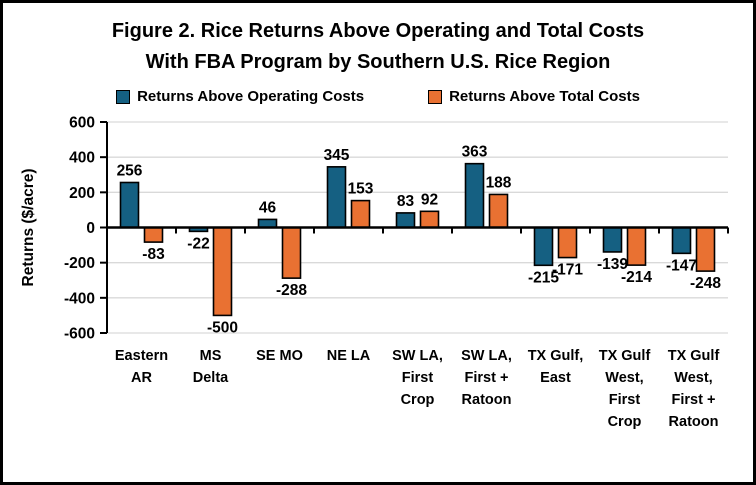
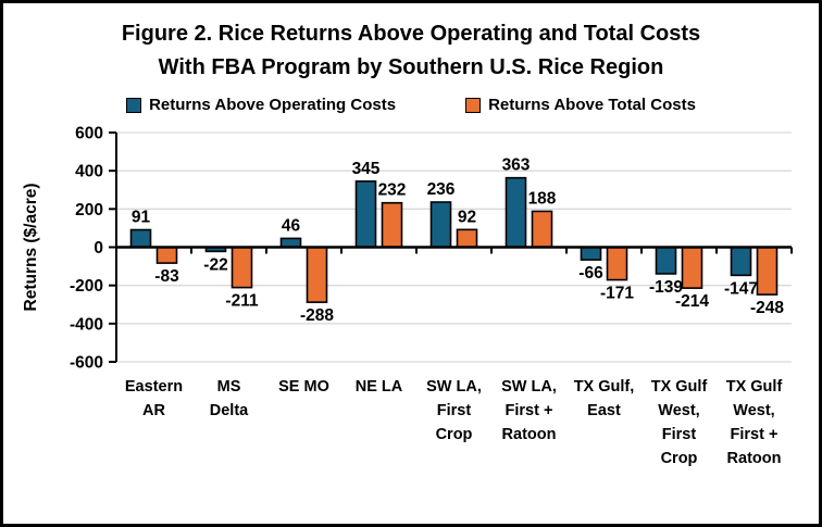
Returns Above Operating Costs/Eastern AR: 256 -> 91
Returns Above Total Costs/MS Delta: -500 -> -211
Returns Above Total Costs/NE LA: 153 -> 232
Returns Above Operating Costs/SW LA, First Crop: 83 -> 236
Returns Above Operating Costs/TX Gulf, East: -215 -> -66
